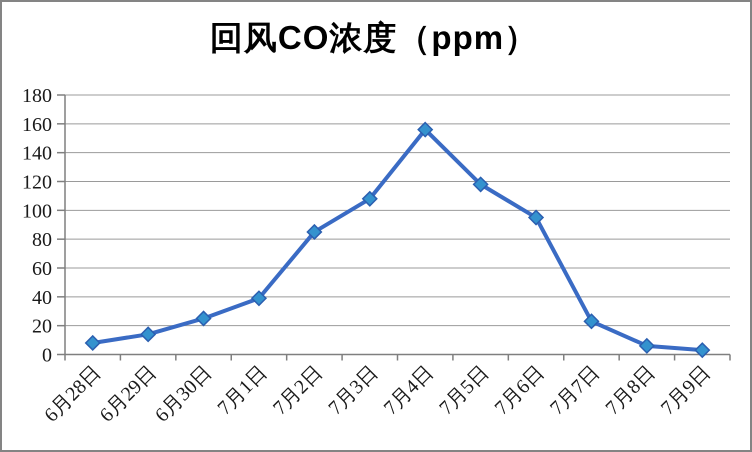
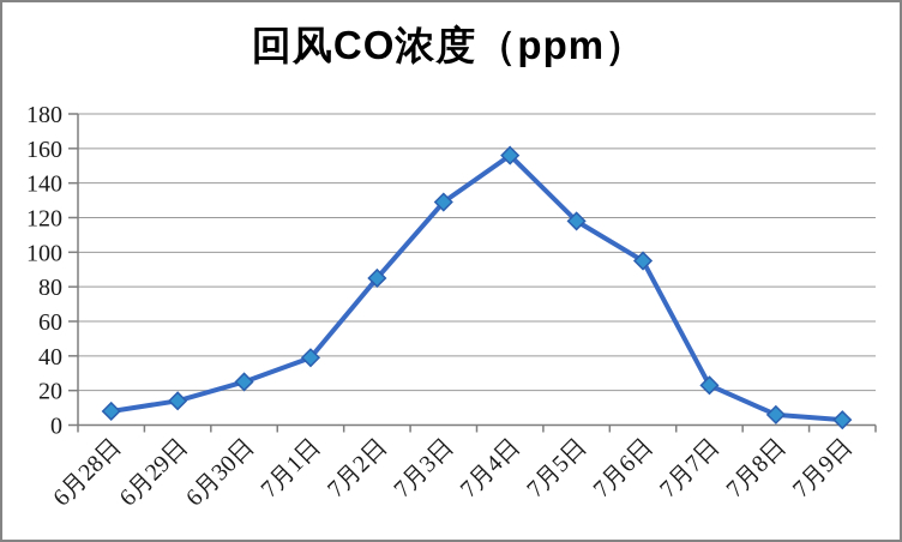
7月3日: 108 -> 129
